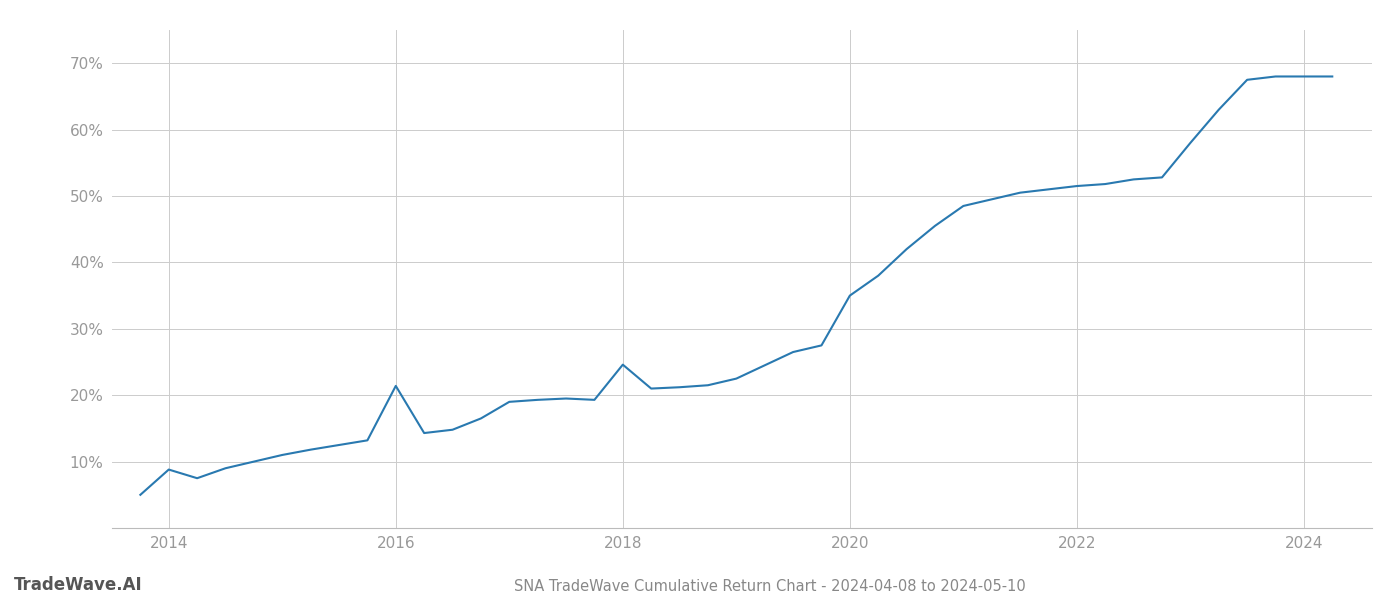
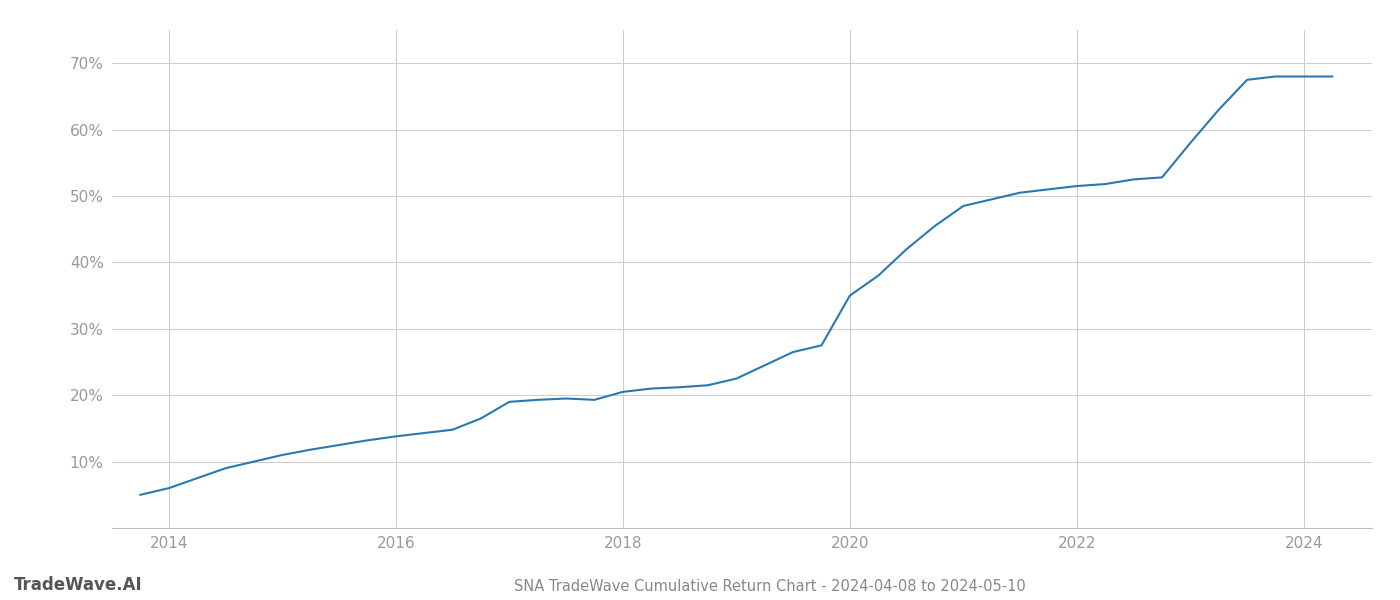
2014: 8.8% -> 6.0%
2016: 21.4% -> 13.8%
2018: 24.6% -> 20.5%
